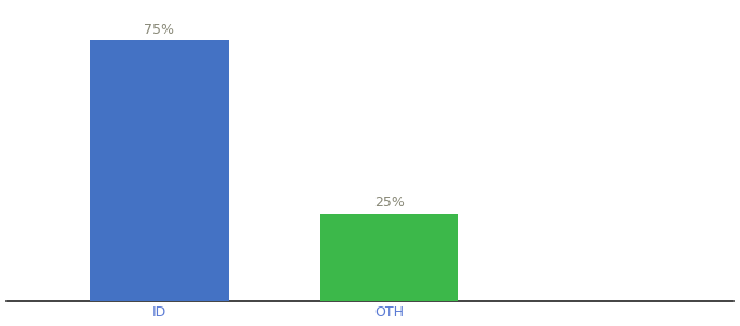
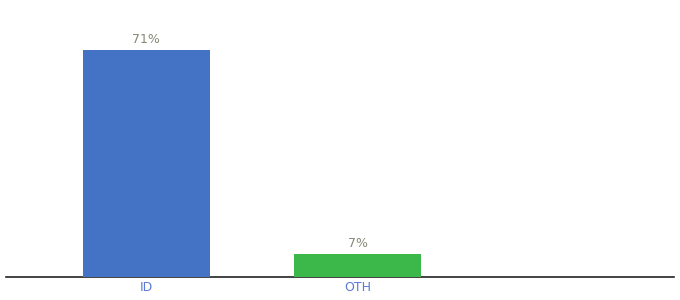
ID: 75% -> 71%
OTH: 25% -> 7%
